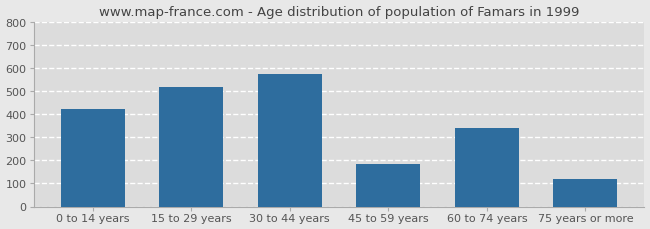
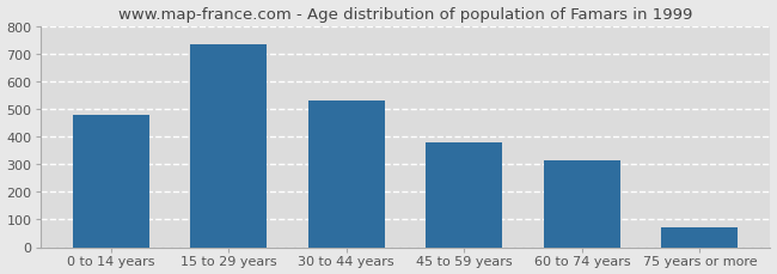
0 to 14 years: 420 -> 480
15 to 29 years: 515 -> 735
30 to 44 years: 575 -> 530
45 to 59 years: 185 -> 380
60 to 74 years: 340 -> 312
75 years or more: 120 -> 70
